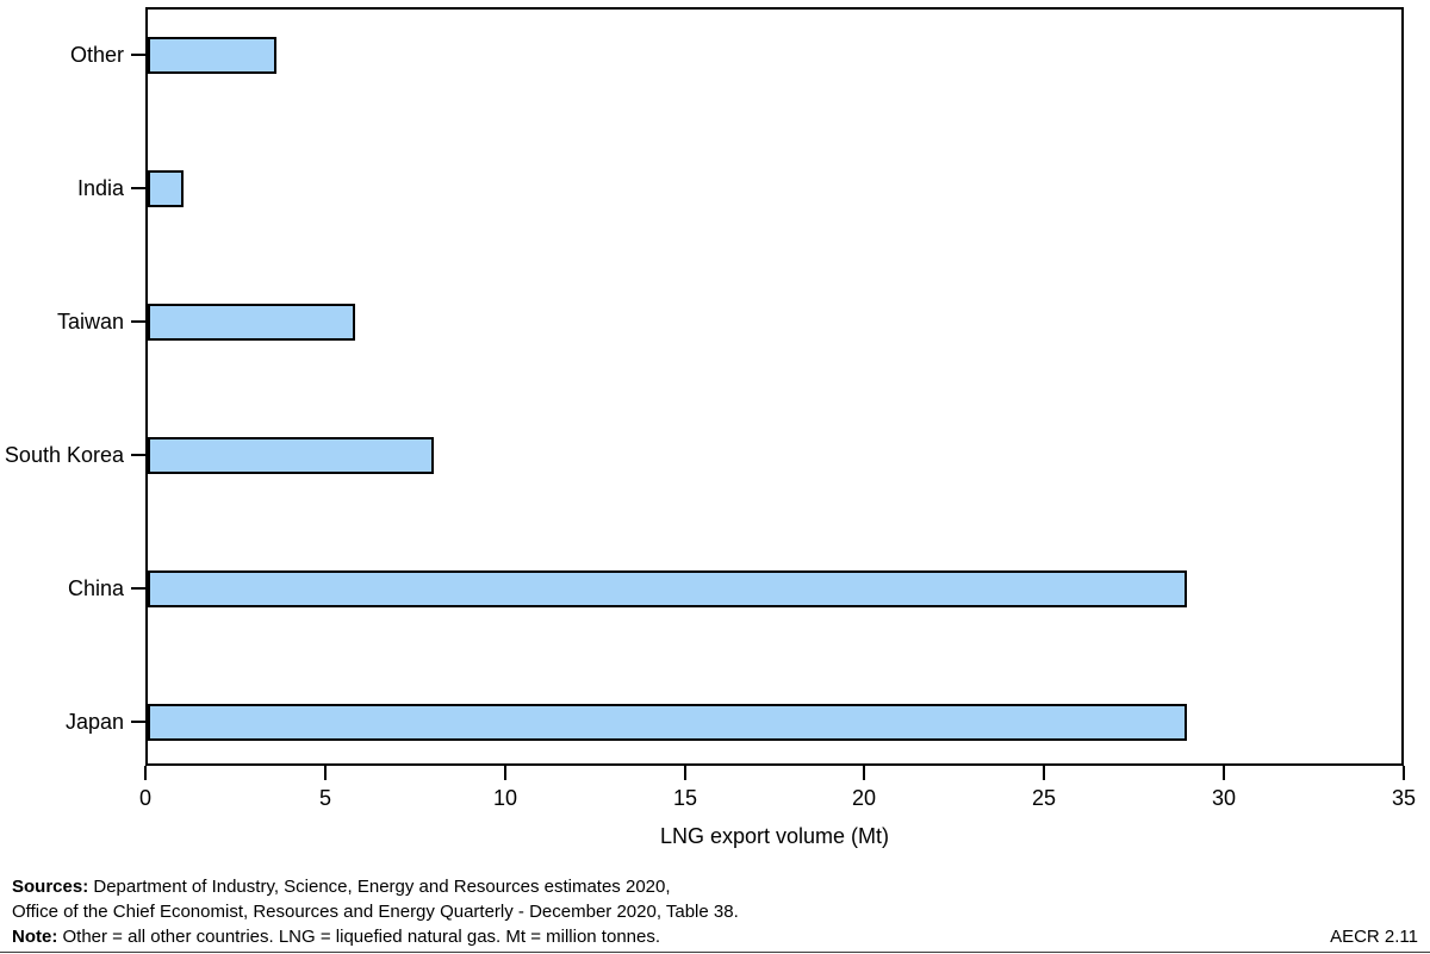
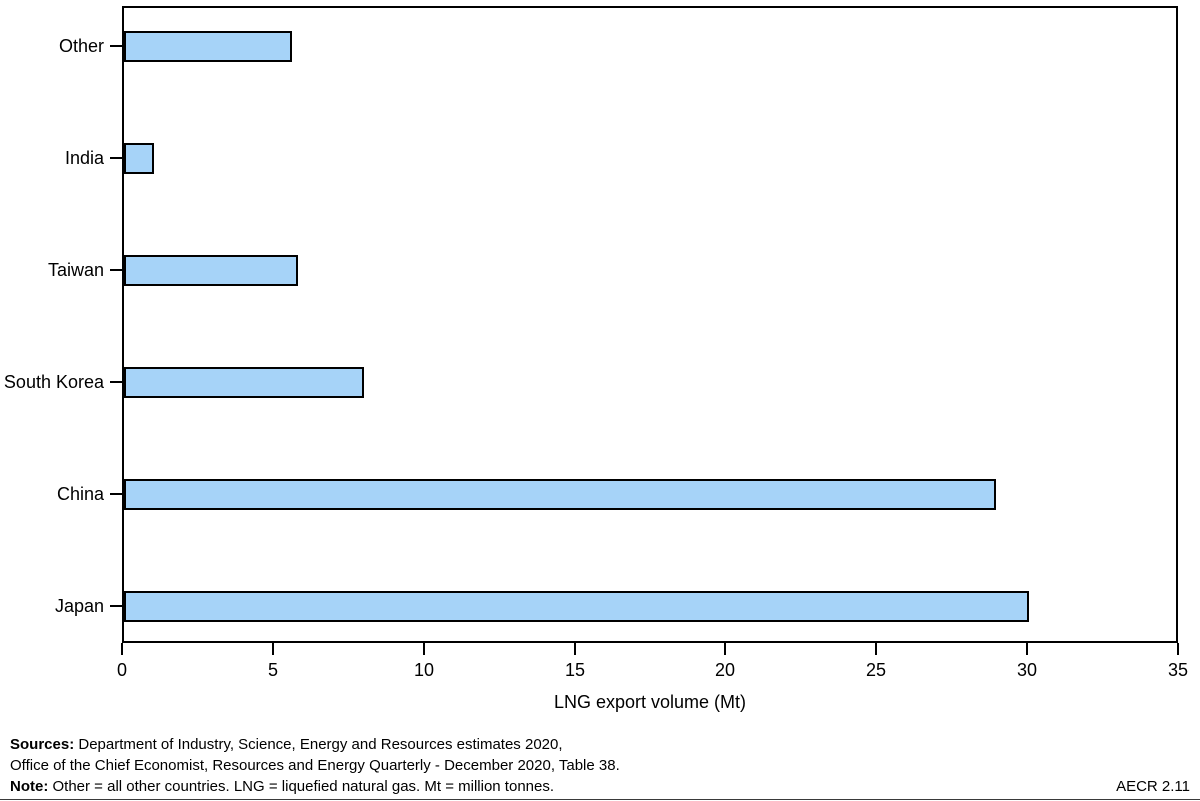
Other: 3.6 -> 5.6
Japan: 29.0 -> 30.1
